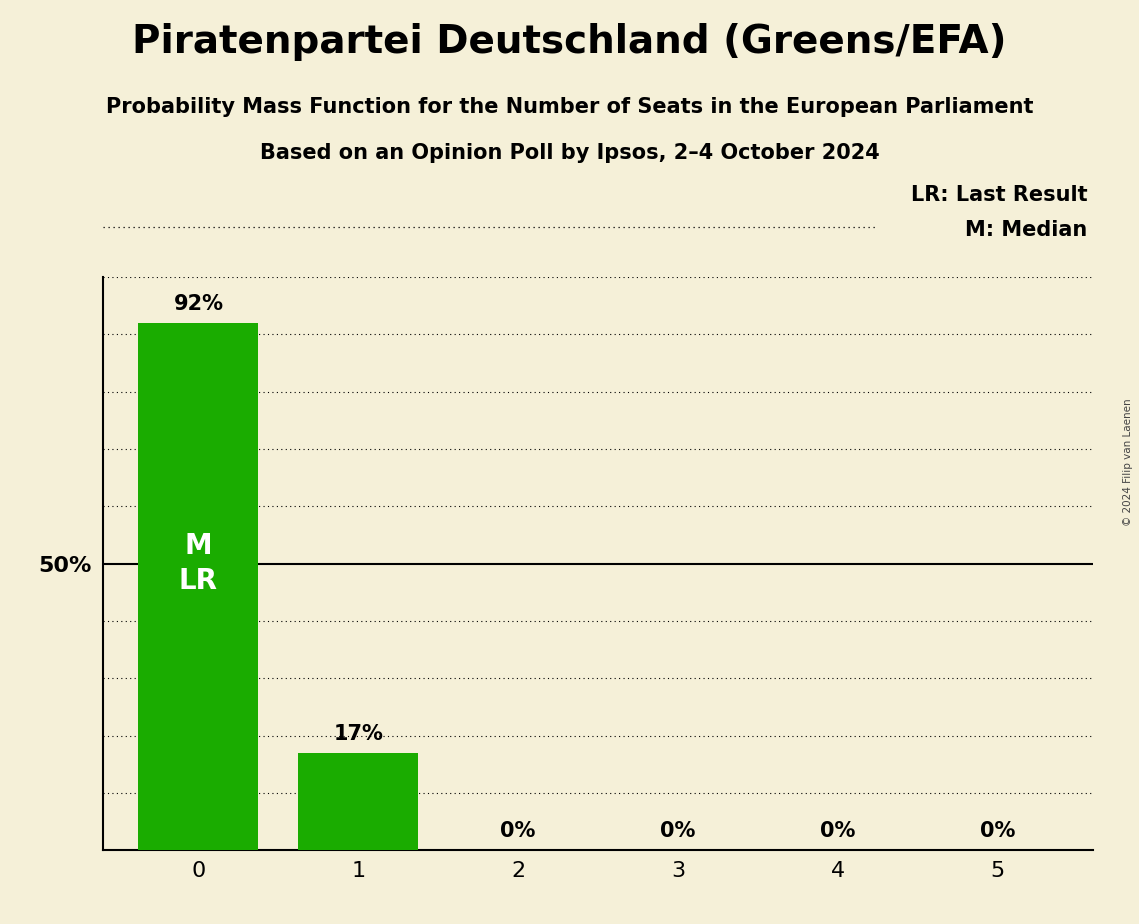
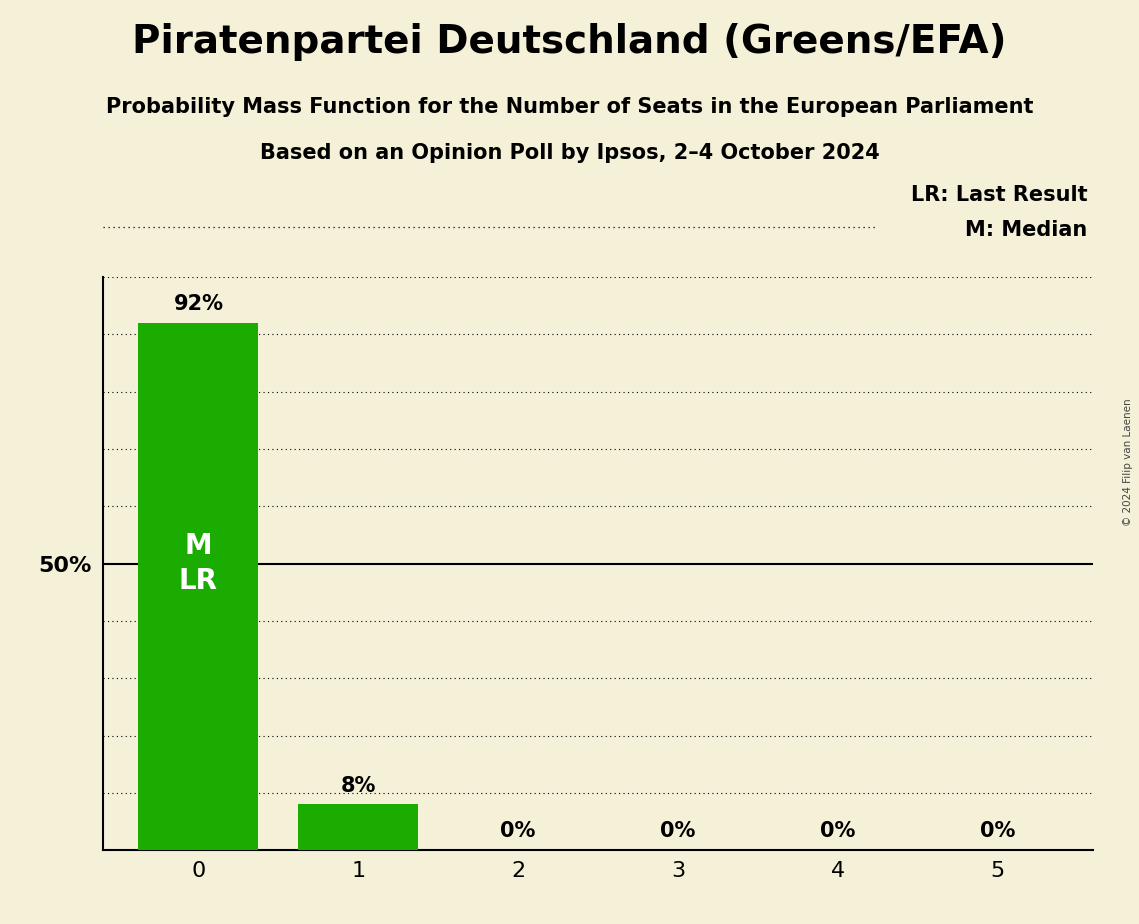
1: 17% -> 8%
